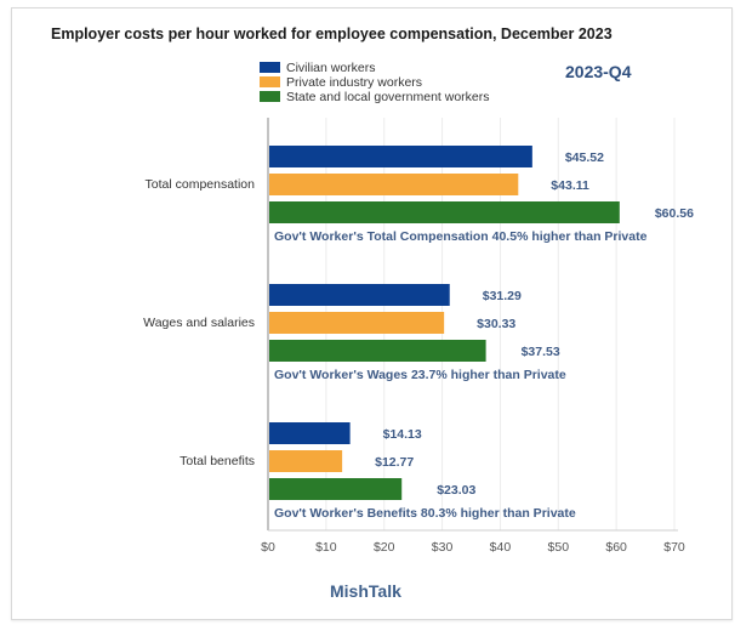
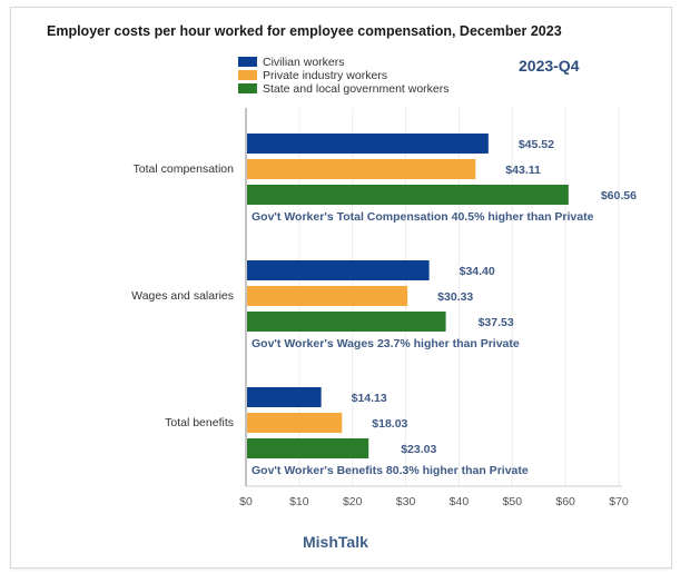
Civilian workers/Wages and salaries: $31.29 -> $34.40
Private industry workers/Total benefits: $12.77 -> $18.03
